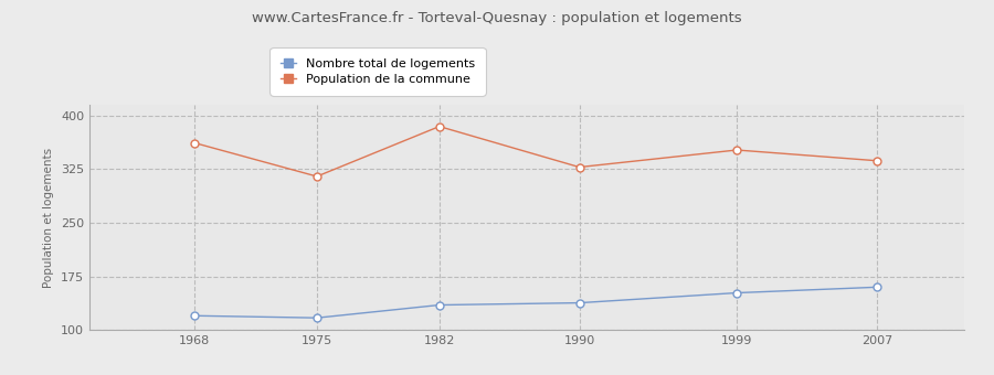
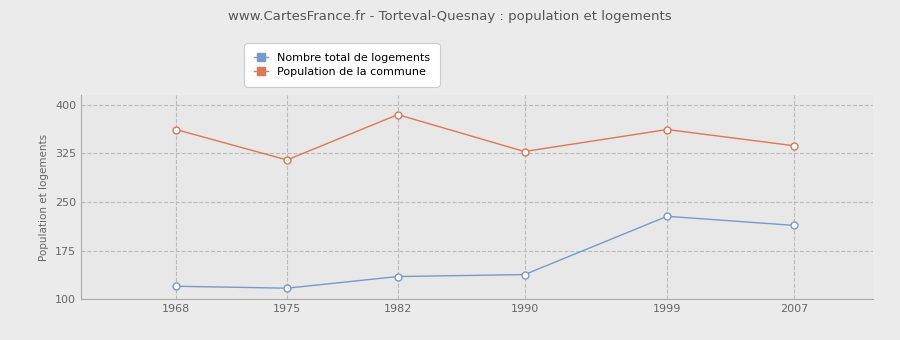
Nombre total de logements/1999: 152 -> 228
Population de la commune/1999: 352 -> 362
Nombre total de logements/2007: 160 -> 214
